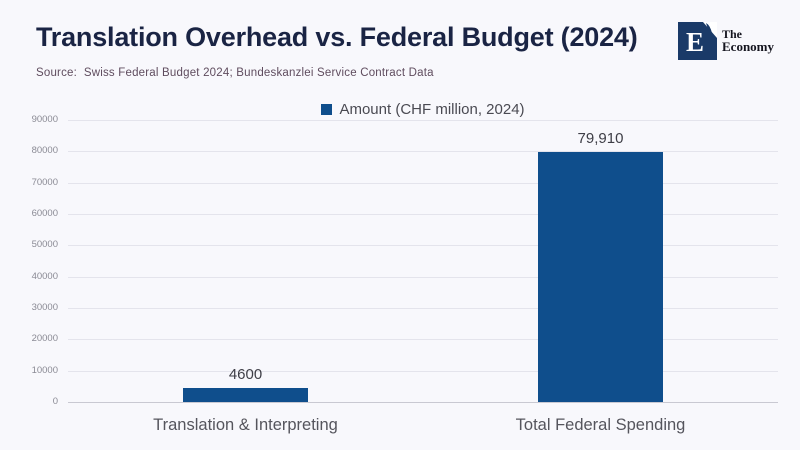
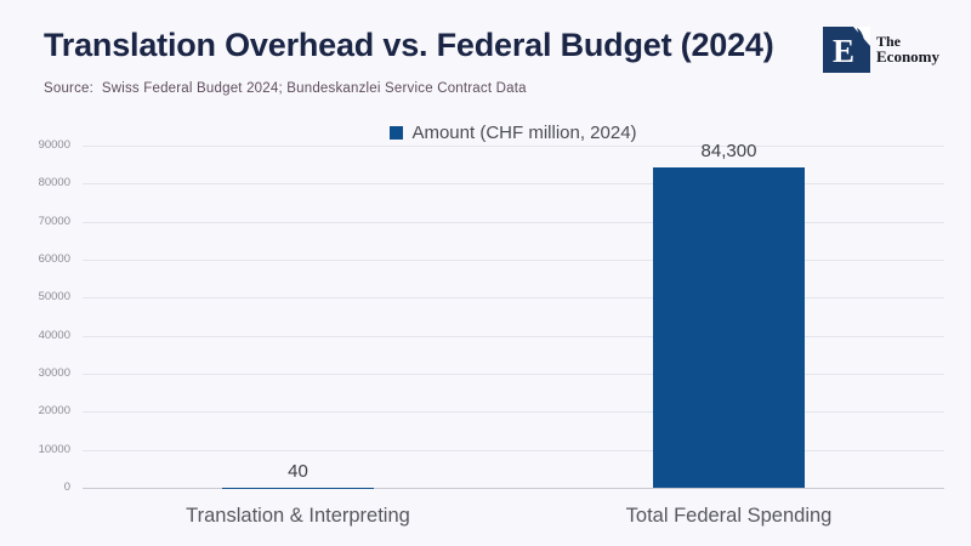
Translation & Interpreting: 4600 -> 40
Total Federal Spending: 79,910 -> 84,300
